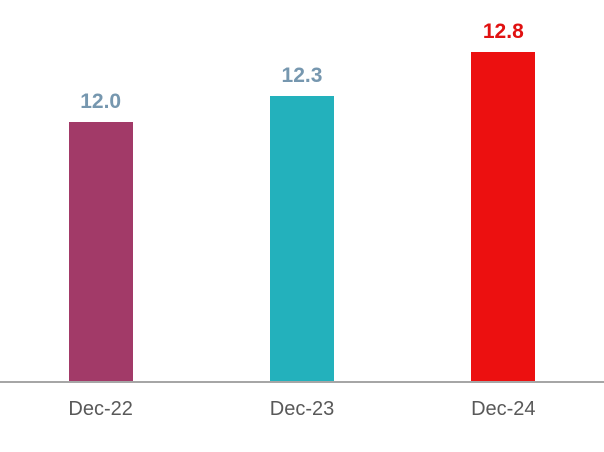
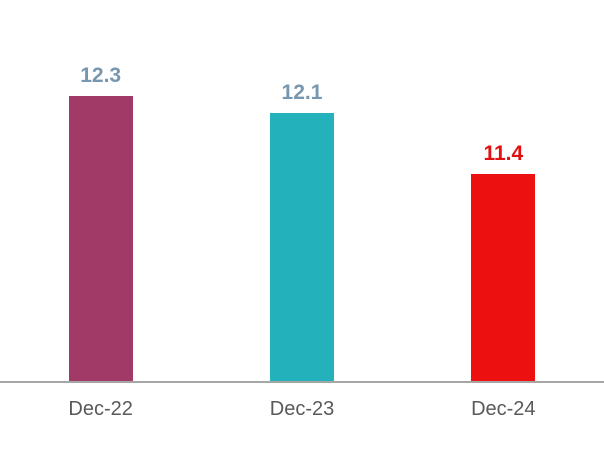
Dec-22: 12.0 -> 12.3
Dec-23: 12.3 -> 12.1
Dec-24: 12.8 -> 11.4
